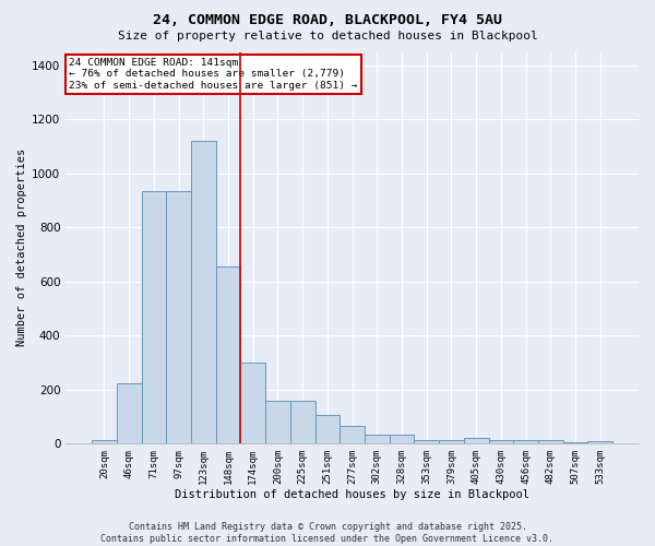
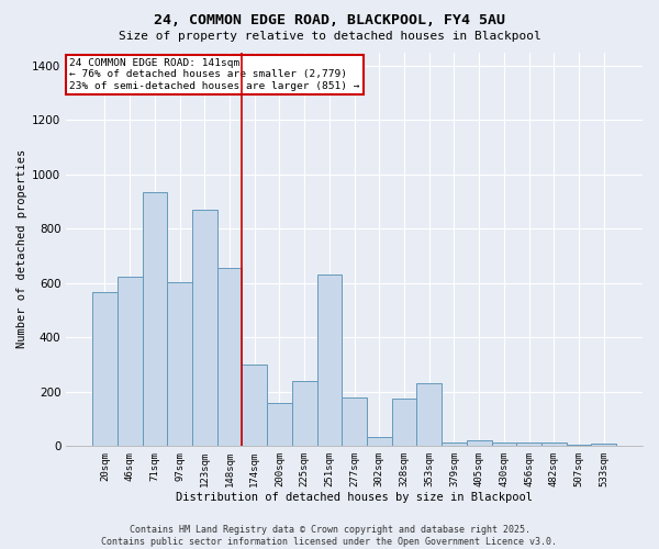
20sqm: 15 -> 565
46sqm: 225 -> 625
97sqm: 935 -> 605
123sqm: 1120 -> 870
225sqm: 160 -> 240
251sqm: 105 -> 630
277sqm: 65 -> 180
328sqm: 35 -> 175
353sqm: 15 -> 230
